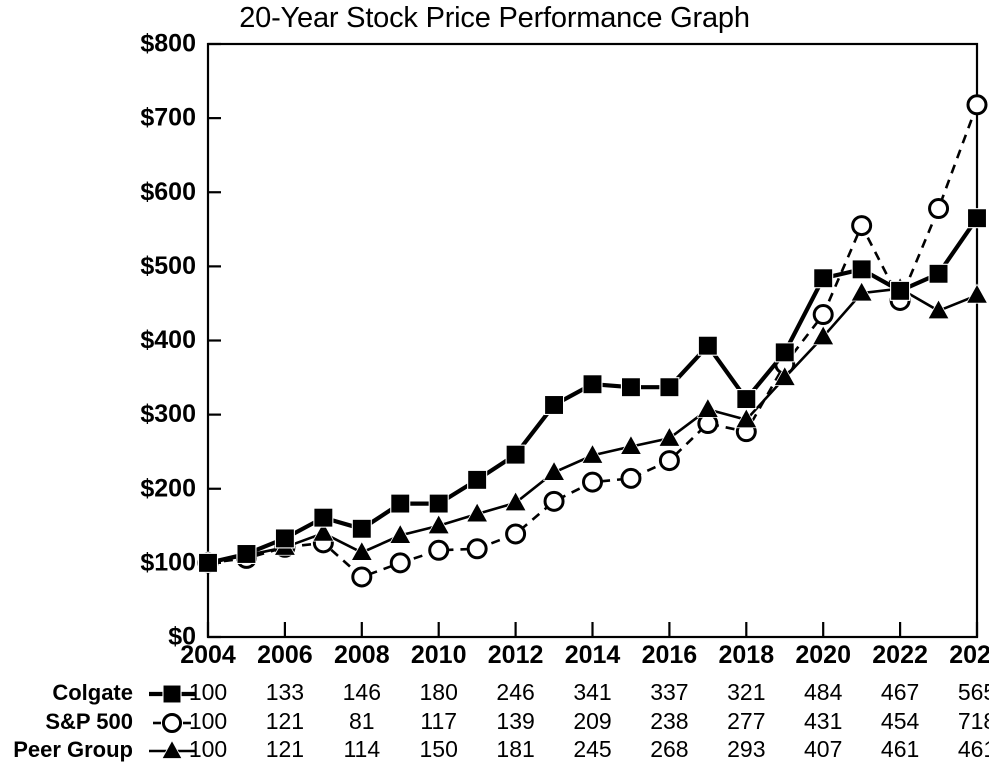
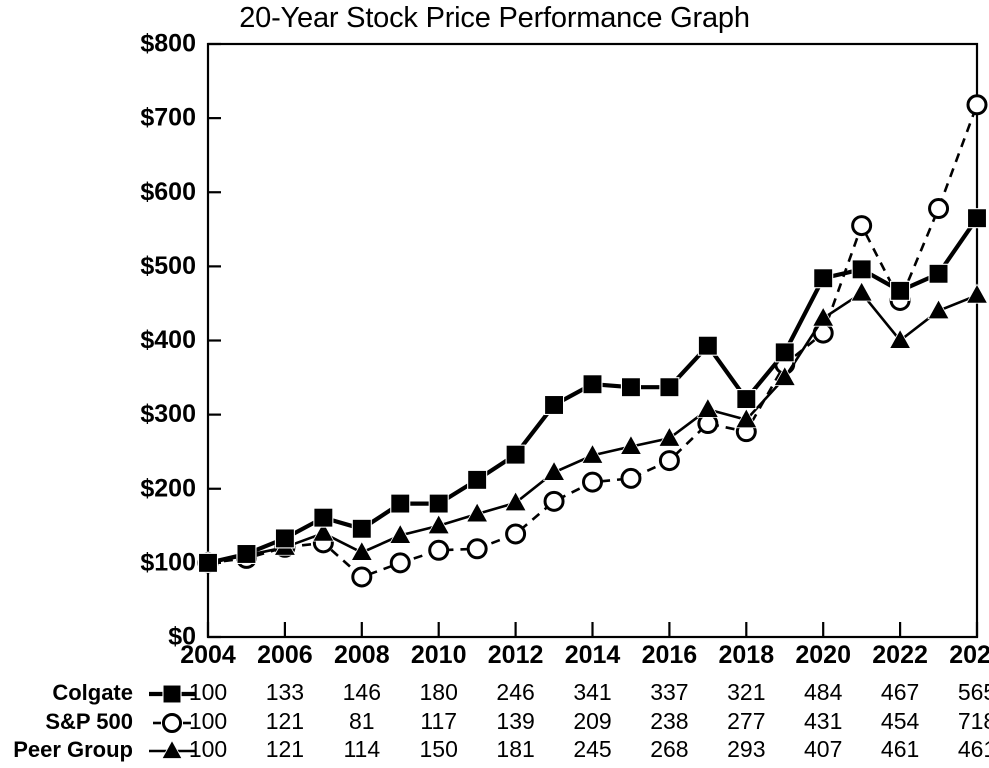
S&P 500/2020: $440 -> $410
Peer Group/2020: $400 -> $430
Peer Group/2022: $470 -> $400
